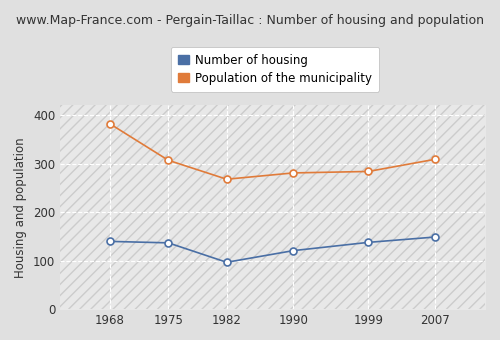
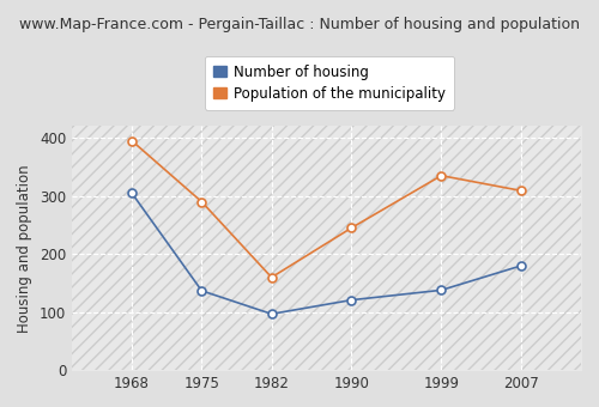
Number of housing/1968: 140 -> 305
Population of the municipality/1968: 382 -> 395
Population of the municipality/1975: 307 -> 290
Population of the municipality/1982: 268 -> 160
Population of the municipality/1990: 281 -> 245
Population of the municipality/1999: 284 -> 335
Number of housing/2007: 149 -> 180
